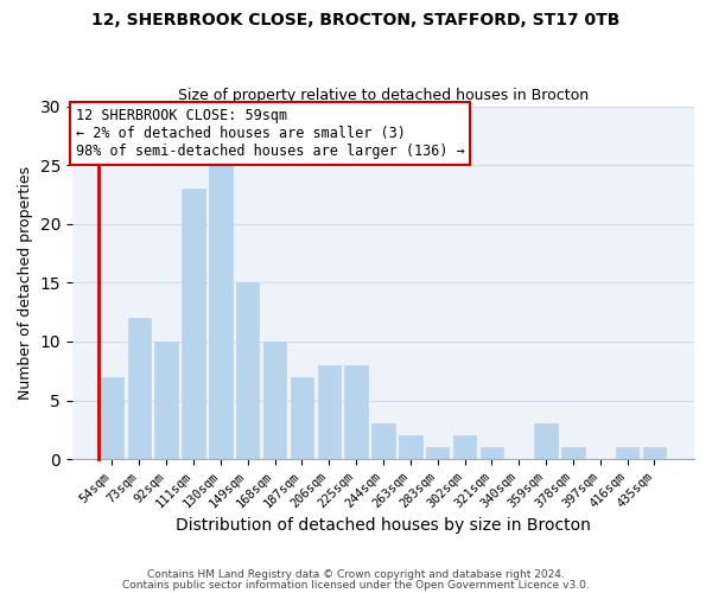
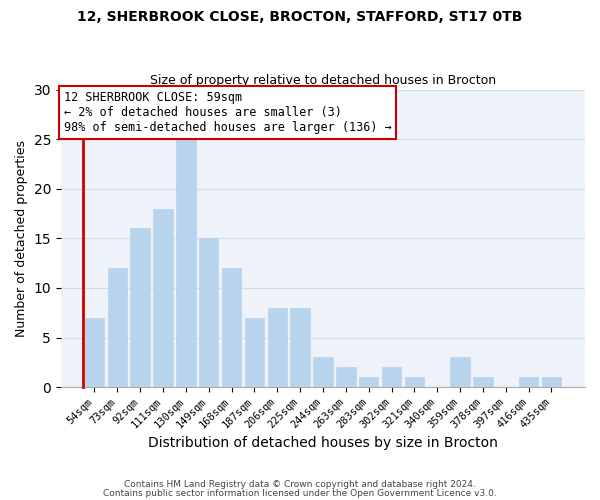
92sqm: 10 -> 16
111sqm: 23 -> 18
168sqm: 10 -> 12
